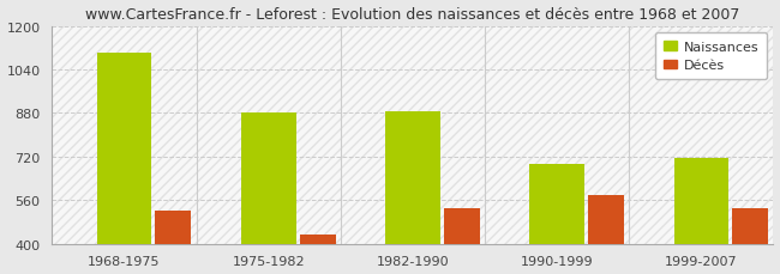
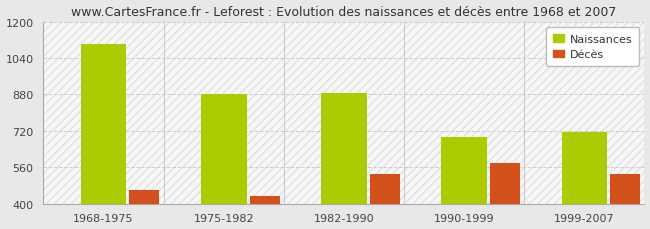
Décès/1968-1975: 520 -> 460
